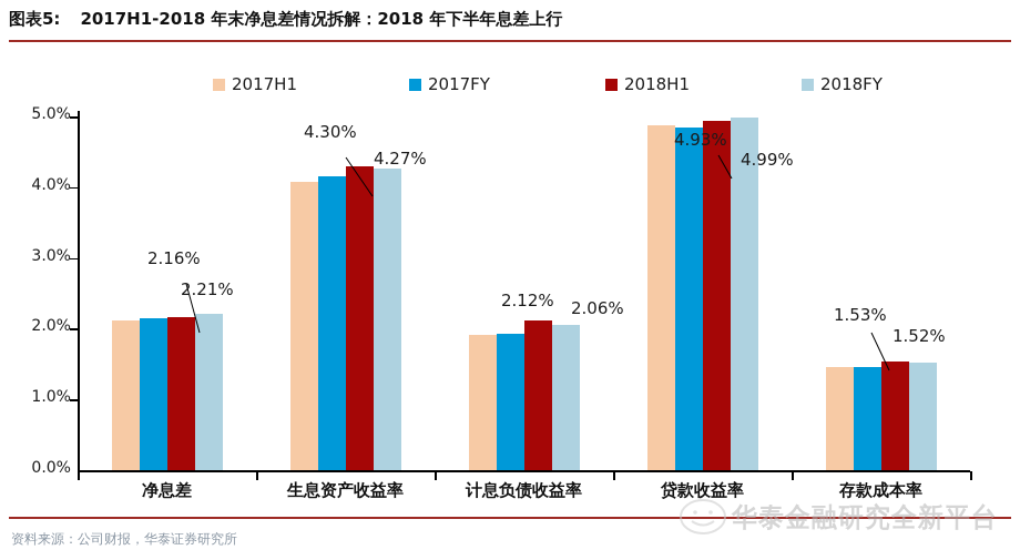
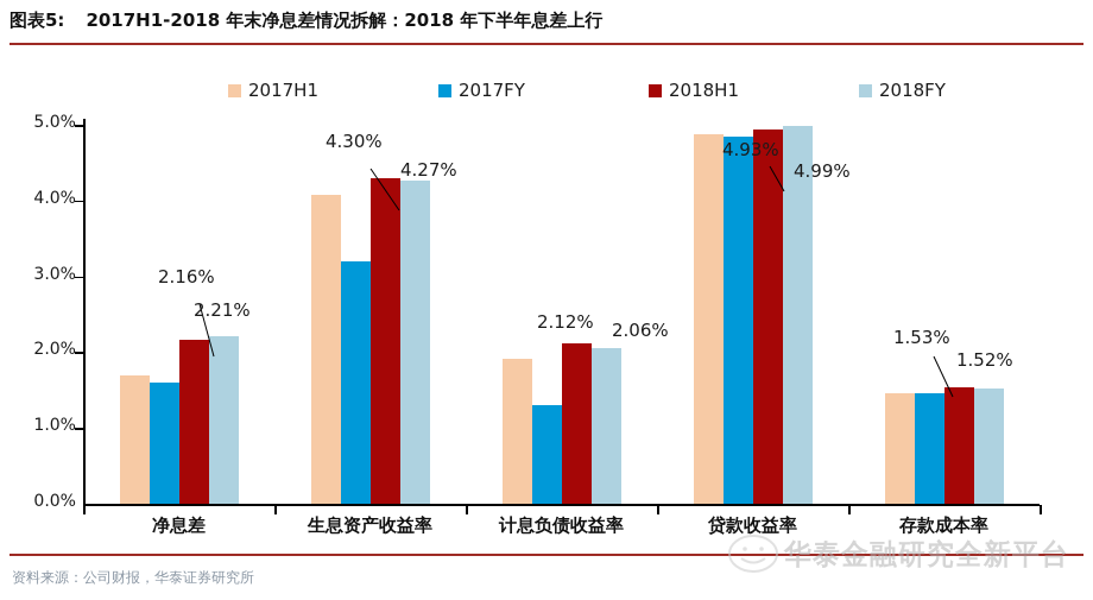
2017H1/净息差: 2.1% -> 1.7%
2017FY/净息差: 2.1% -> 1.6%
2017FY/生息资产收益率: 4.2% -> 3.2%
2017FY/计息负债收益率: 1.9% -> 1.3%
